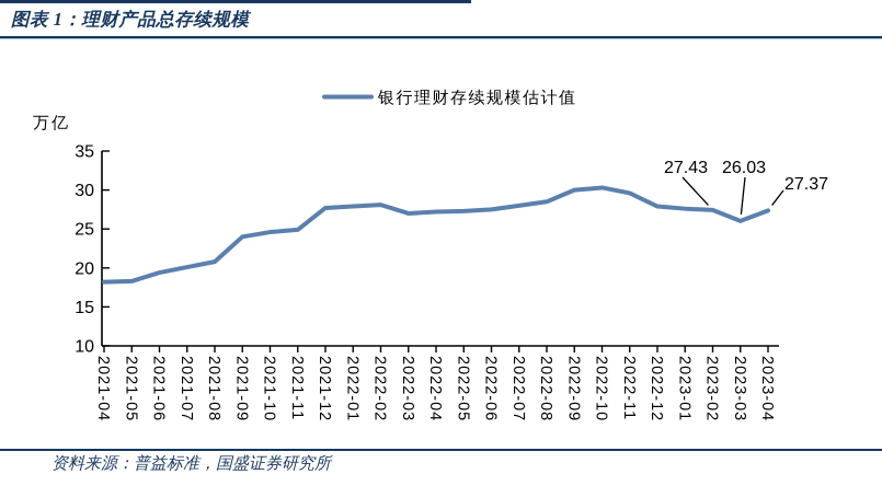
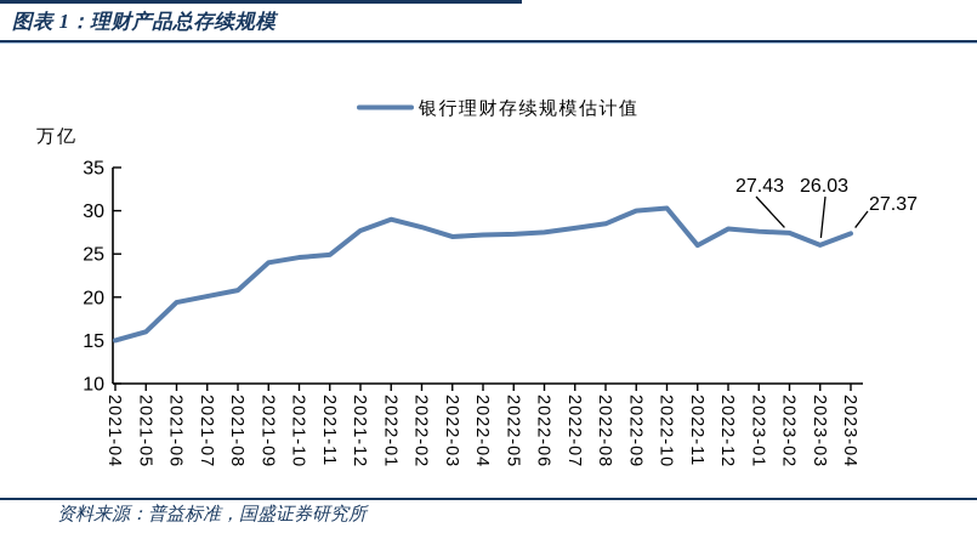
2021-04: 18 -> 15
2021-05: 18 -> 16
2022-01: 28 -> 29
2022-11: 30 -> 26
